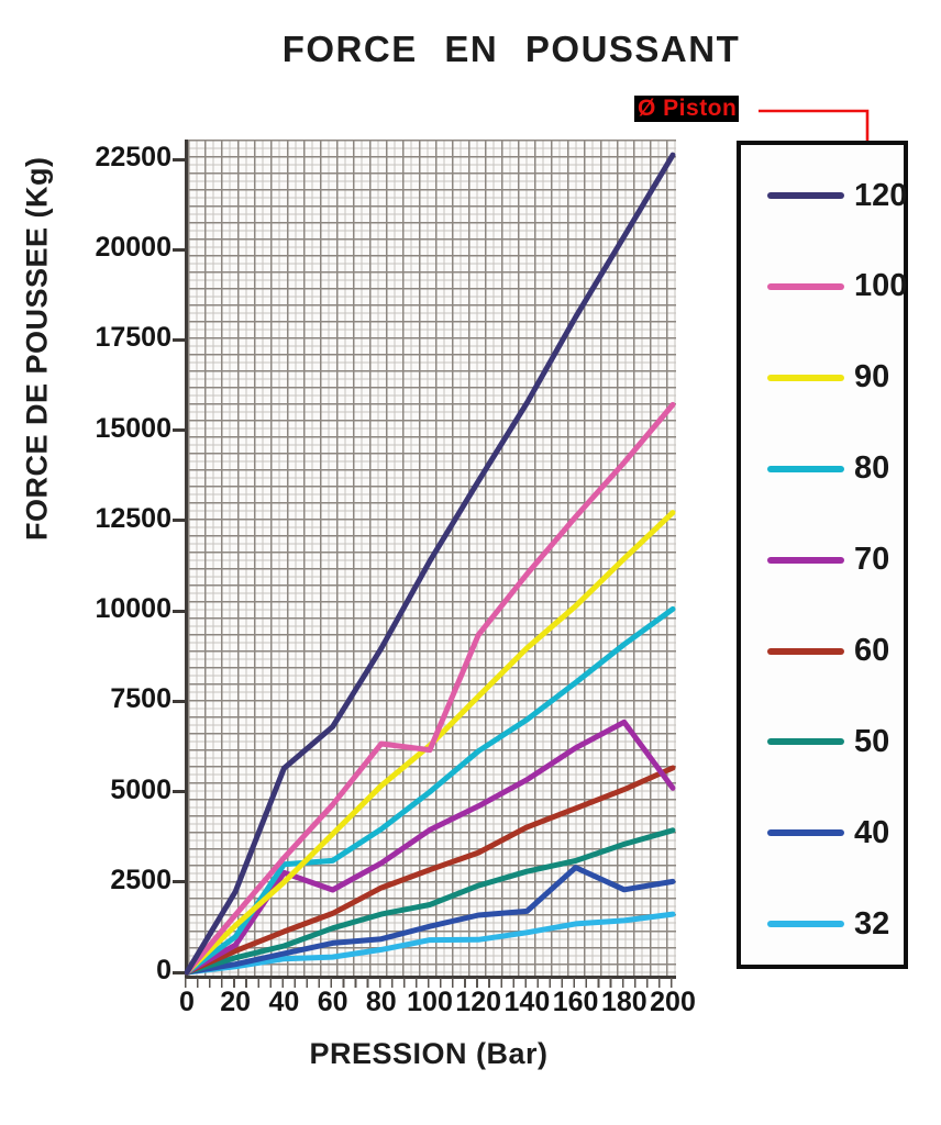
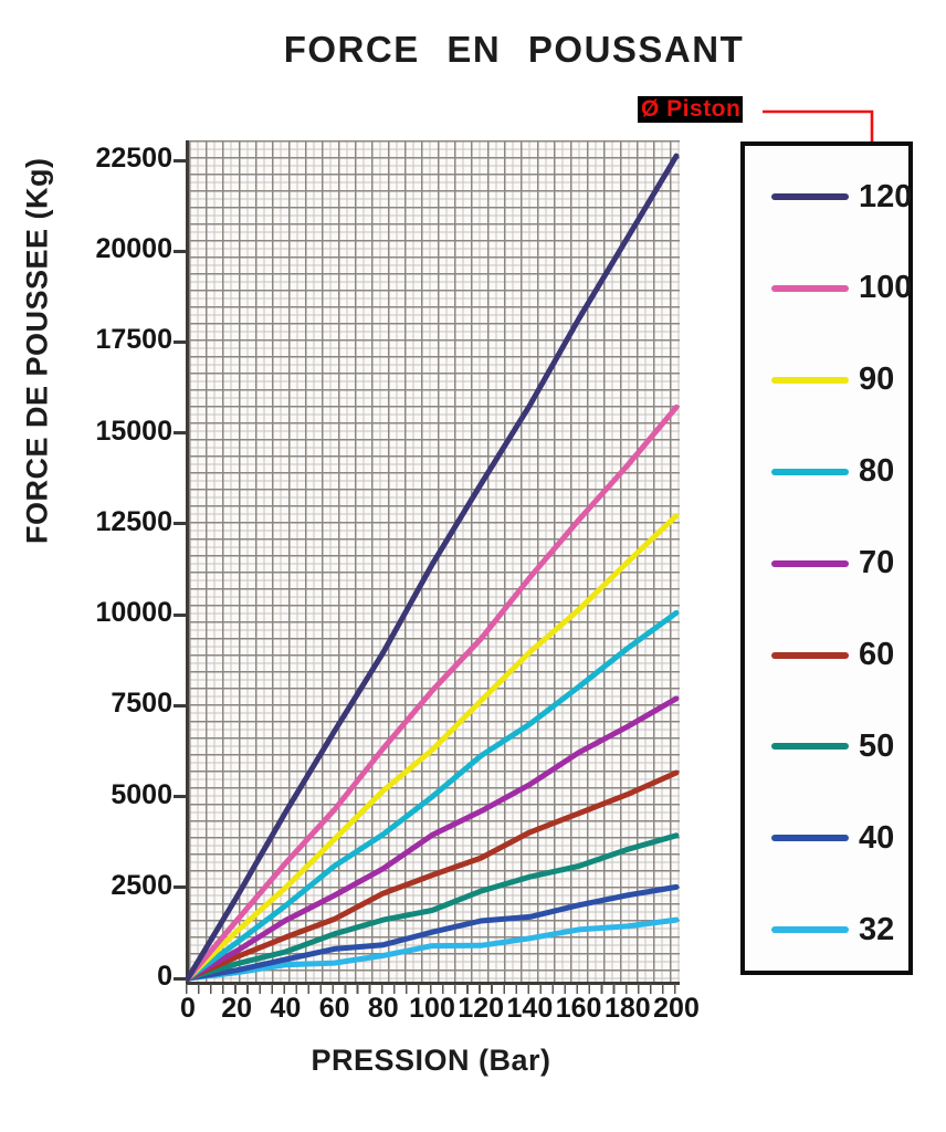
120/40: 5600 -> 4500
80/40: 3000 -> 2000
70/40: 2700 -> 1500
100/100: 6100 -> 7900
40/160: 2900 -> 2000
70/200: 5100 -> 7700
